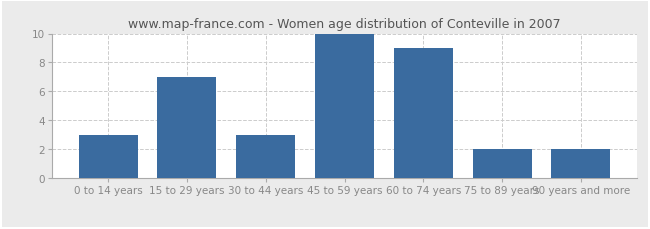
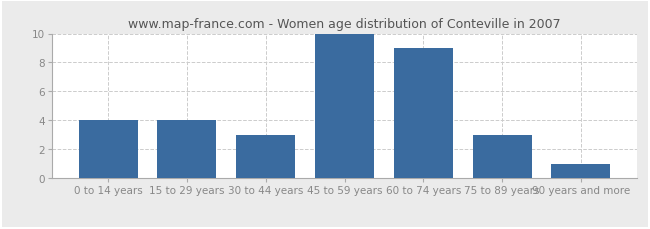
0 to 14 years: 3 -> 4
15 to 29 years: 7 -> 4
75 to 89 years: 2 -> 3
90 years and more: 2 -> 1
